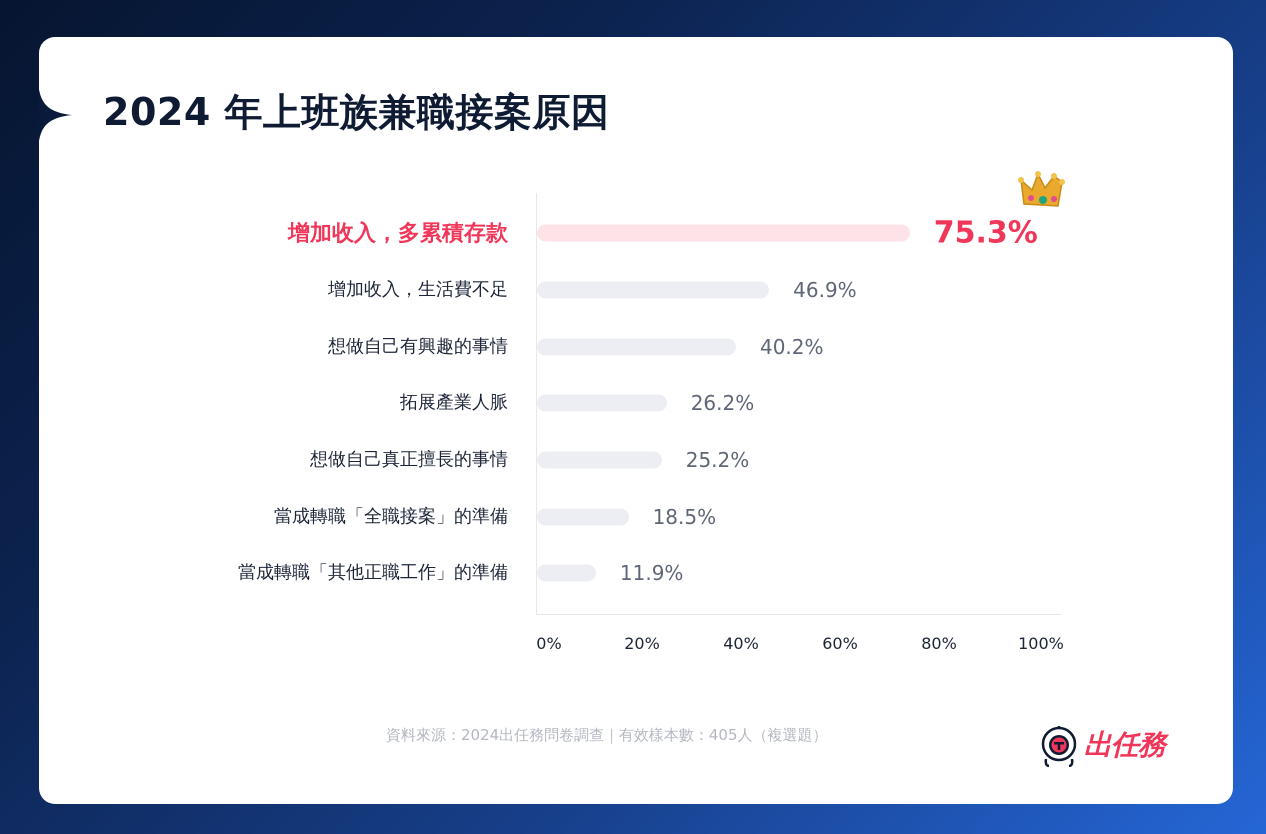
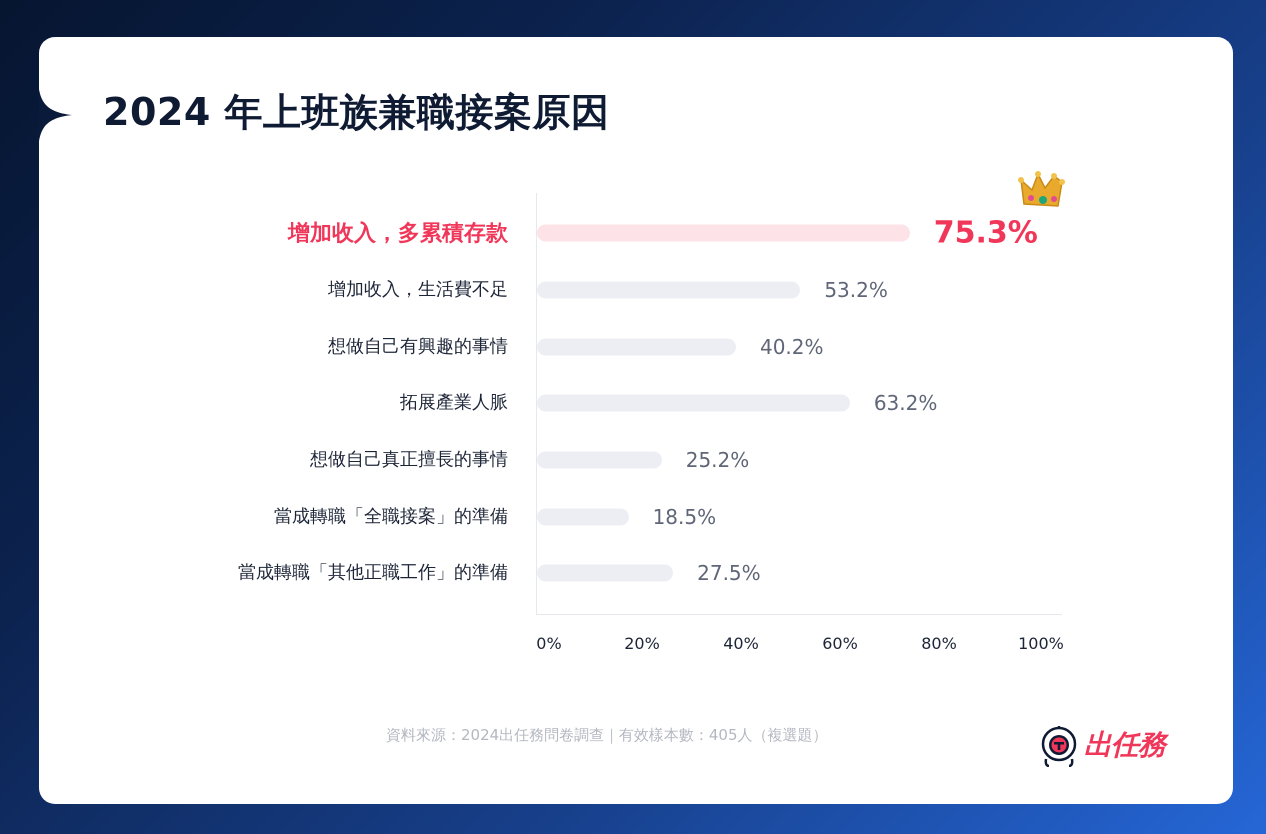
增加收入，生活費不足: 46.9% -> 53.2%
拓展產業人脈: 26.2% -> 63.2%
當成轉職「其他正職工作」的準備: 11.9% -> 27.5%
